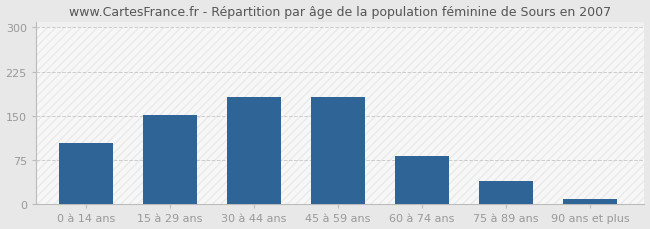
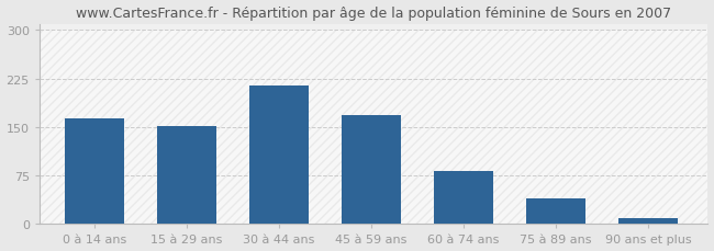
0 à 14 ans: 104 -> 163
30 à 44 ans: 182 -> 215
45 à 59 ans: 182 -> 168
